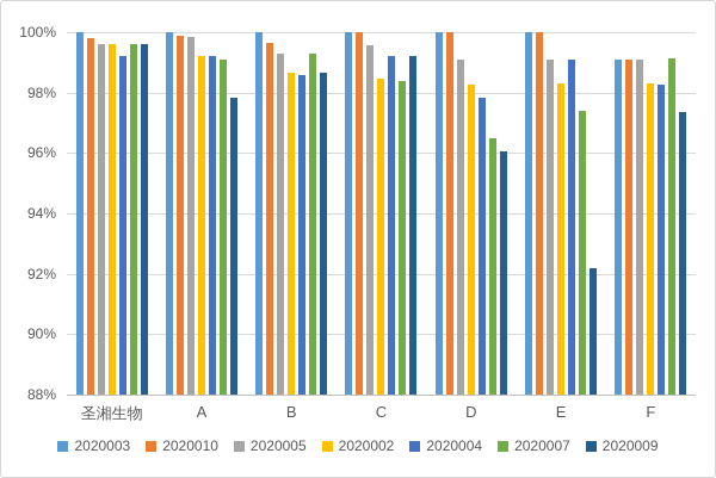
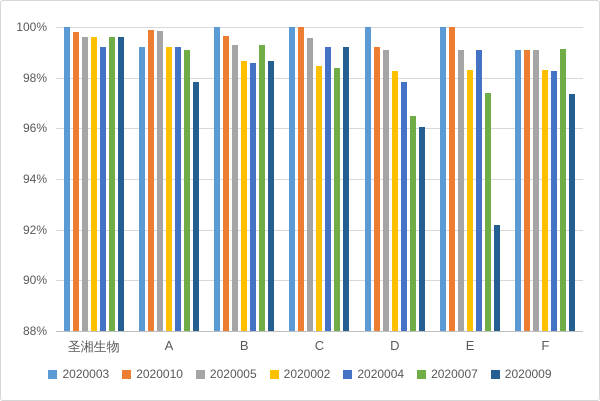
2020003/A: 100.0% -> 99.2%
2020010/D: 100.0% -> 99.2%
